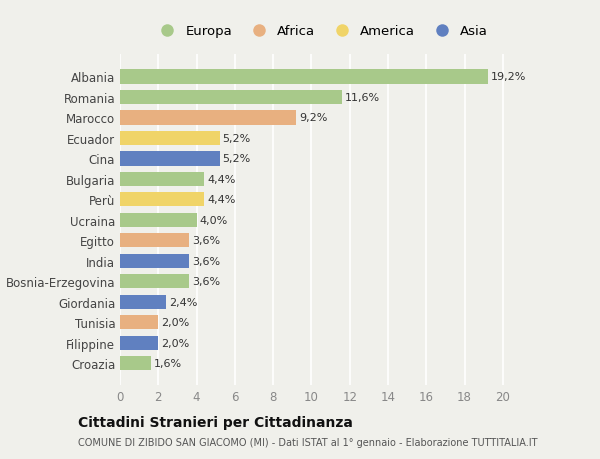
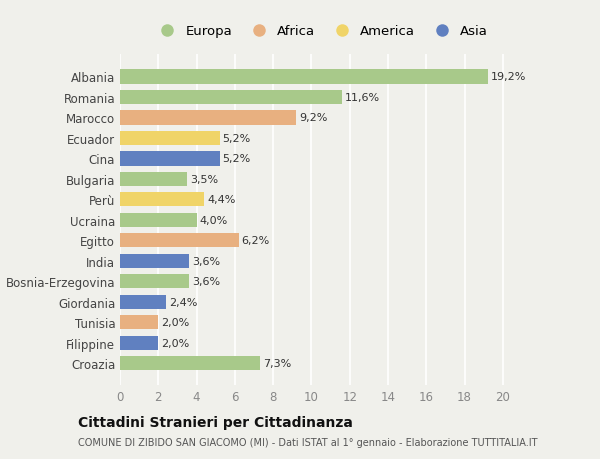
Bulgaria: 4,4% -> 3,5%
Egitto: 3,6% -> 6,2%
Croazia: 1,6% -> 7,3%
